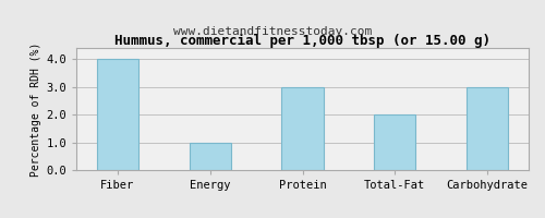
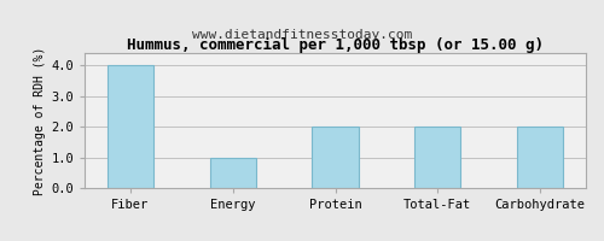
Protein: 3 -> 2
Carbohydrate: 3 -> 2
